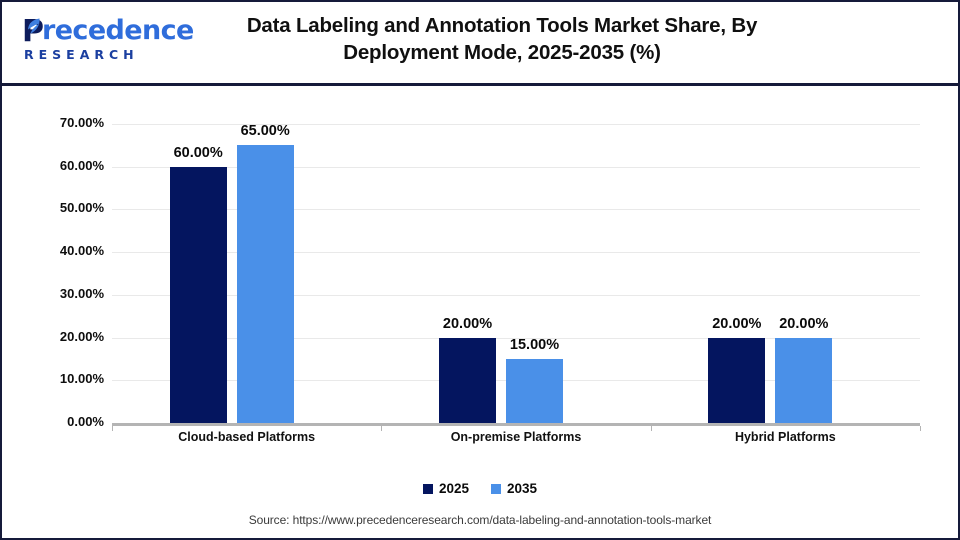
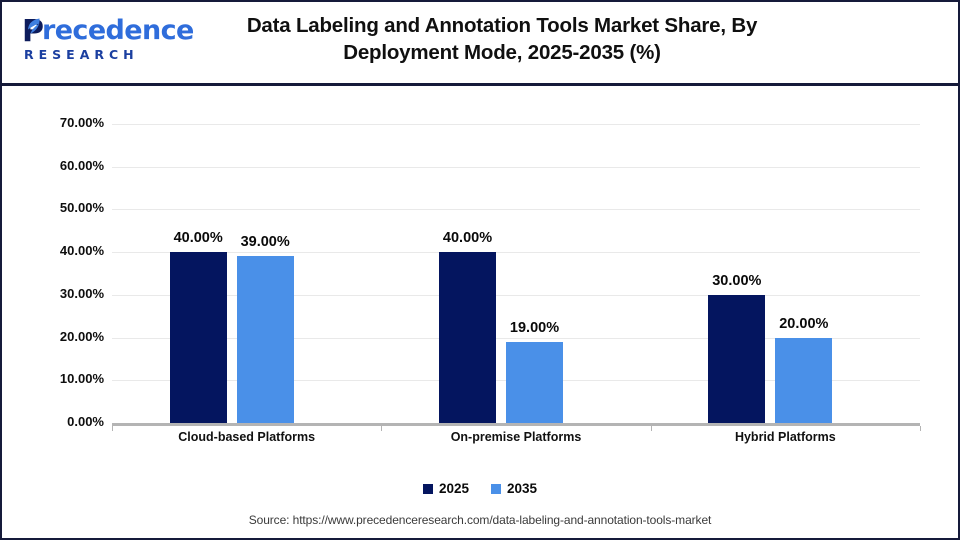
2025/Cloud-based Platforms: 60.00% -> 40.00%
2035/Cloud-based Platforms: 65.00% -> 39.00%
2025/On-premise Platforms: 20.00% -> 40.00%
2035/On-premise Platforms: 15.00% -> 19.00%
2025/Hybrid Platforms: 20.00% -> 30.00%
